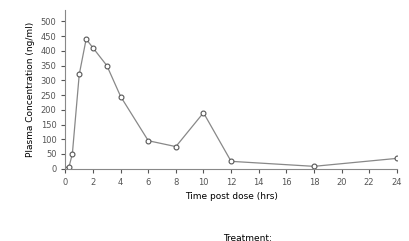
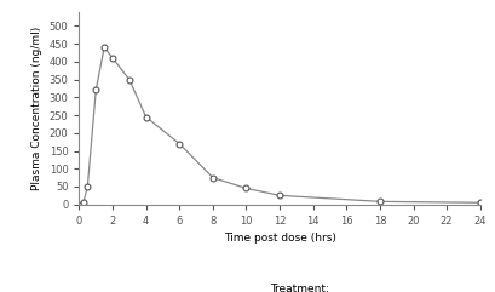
6: 95 -> 170
10: 190 -> 45
24: 35 -> 5
